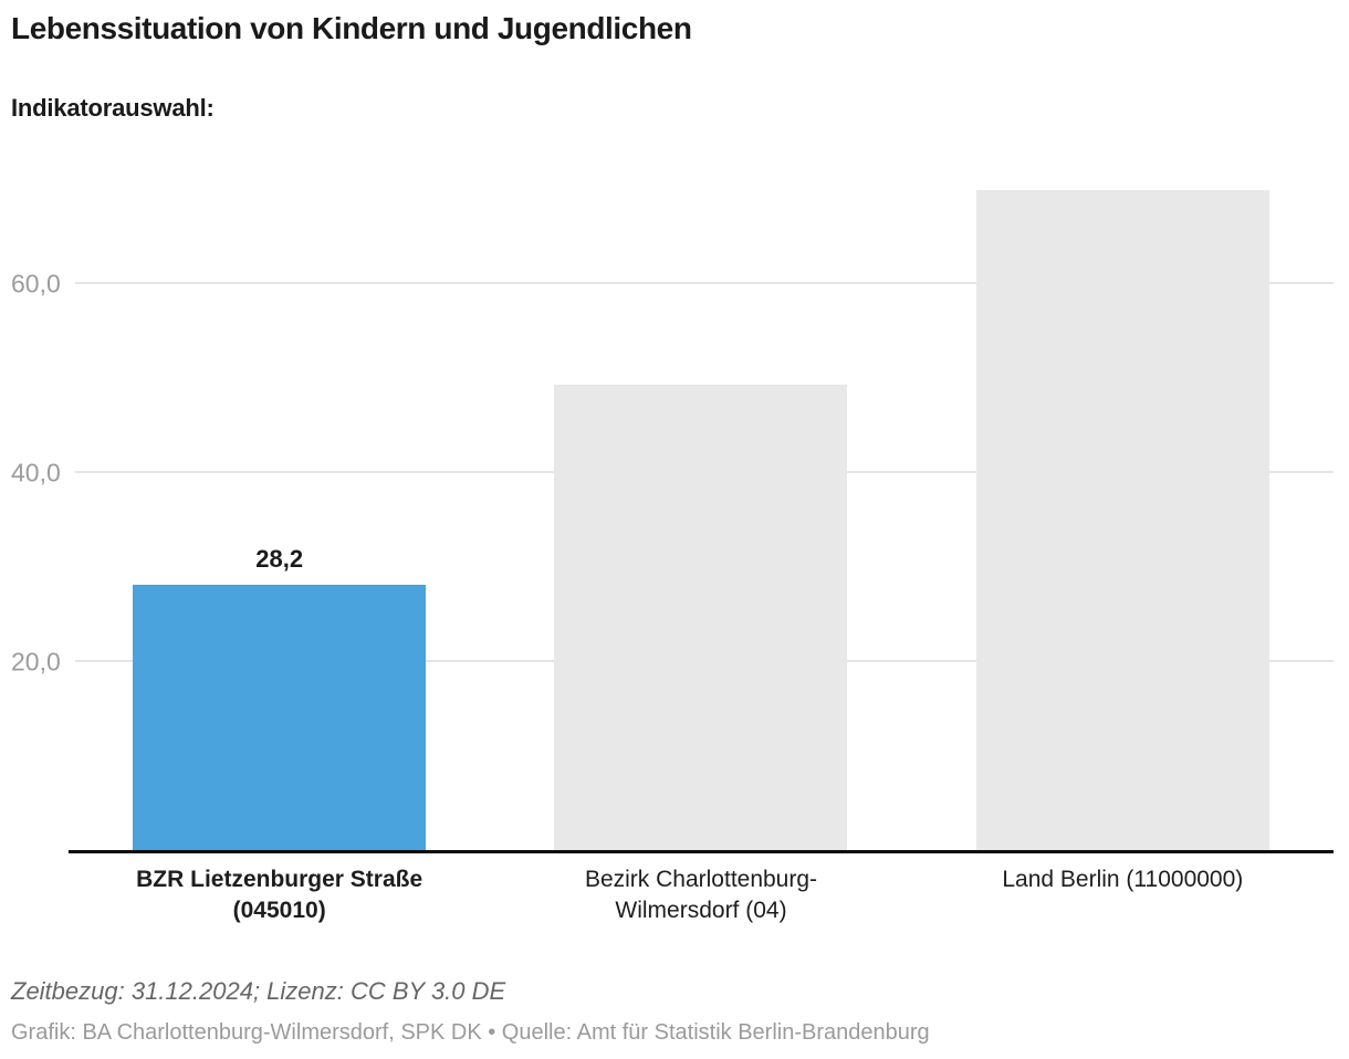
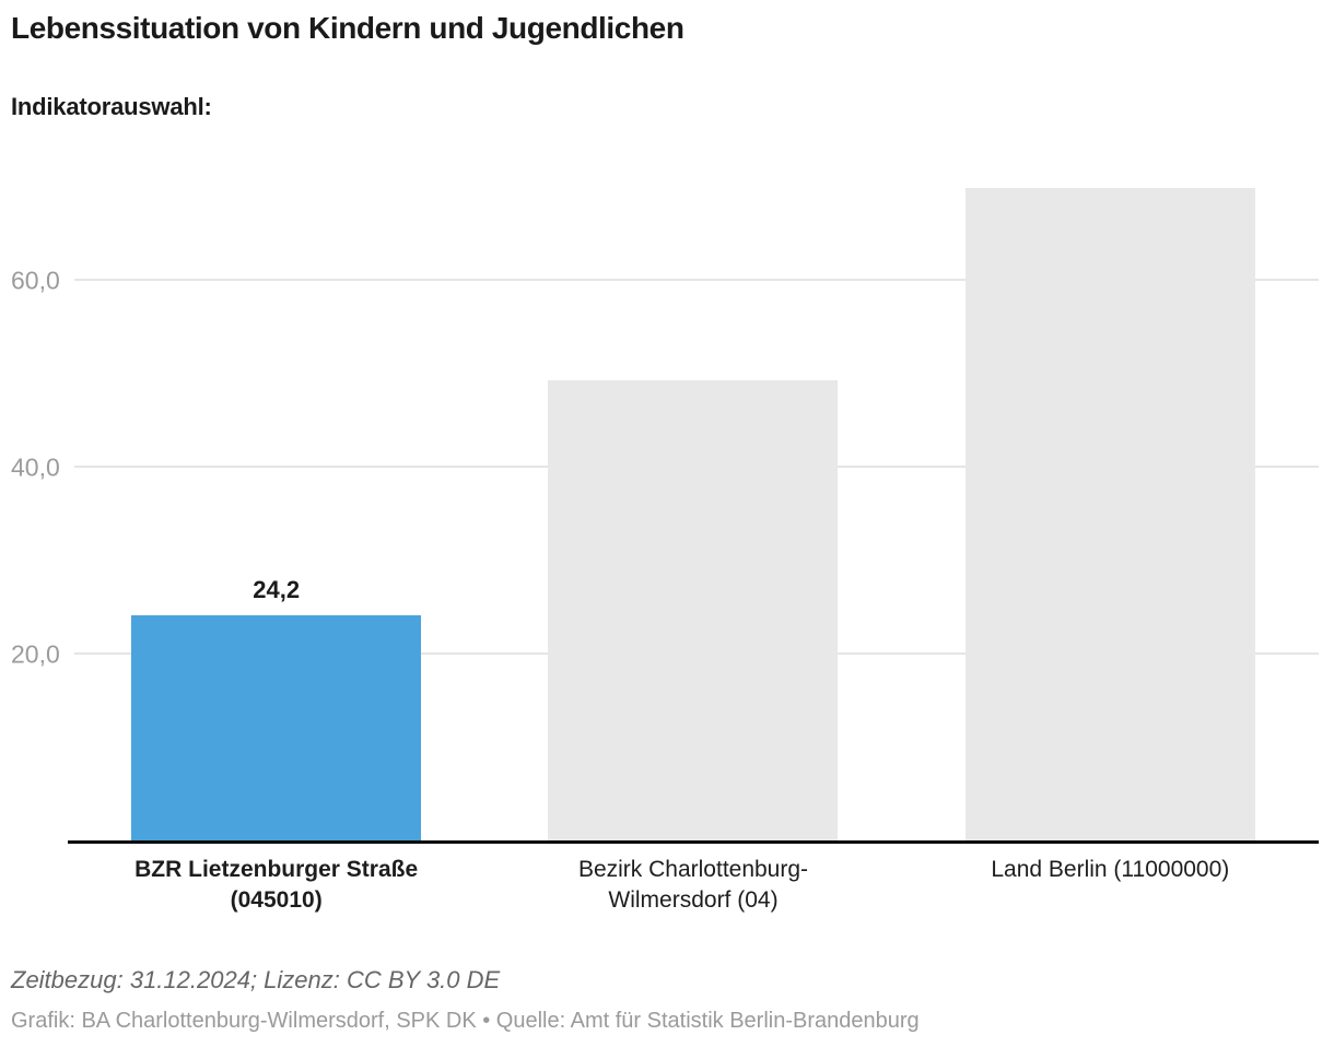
BZR Lietzenburger Straße (045010): 28,2 -> 24,2
